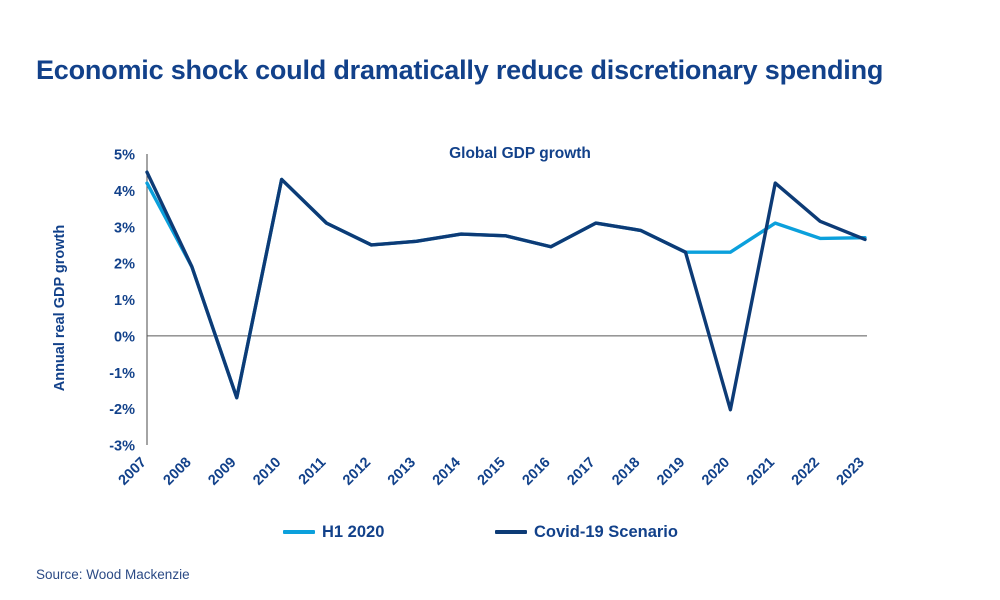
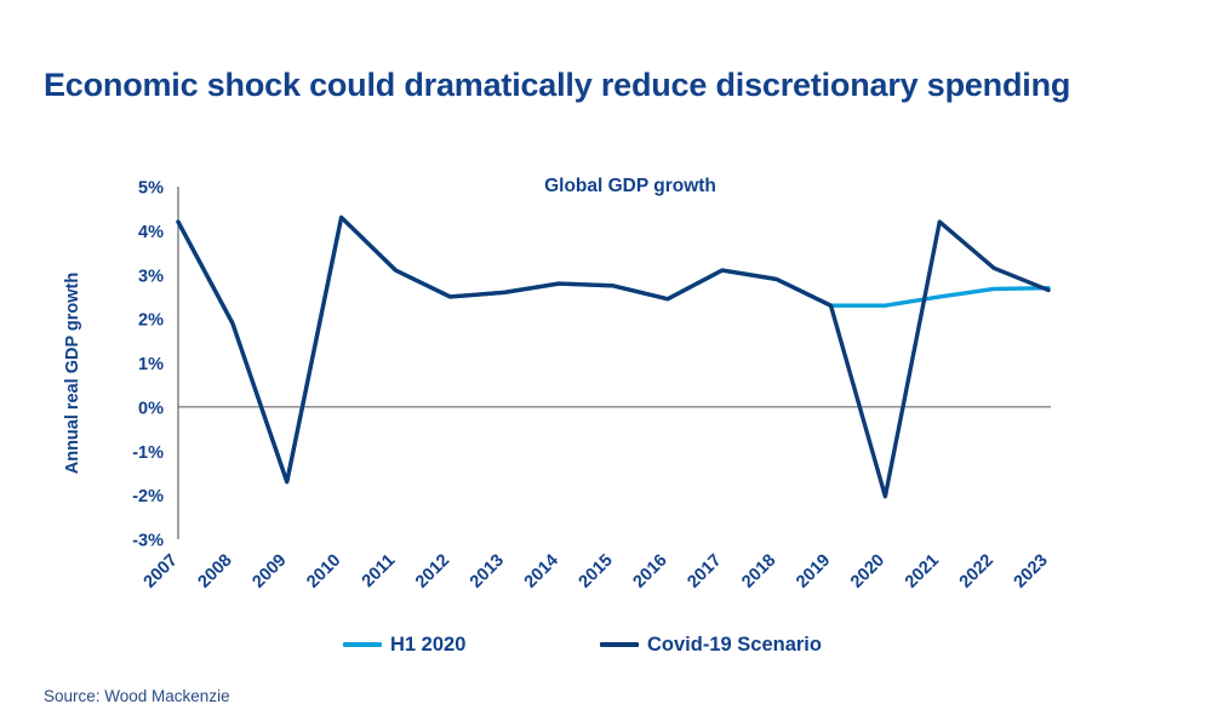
Covid-19 Scenario/2007: 4.5% -> 4.2%
H1 2020/2021: 3.1% -> 2.5%
